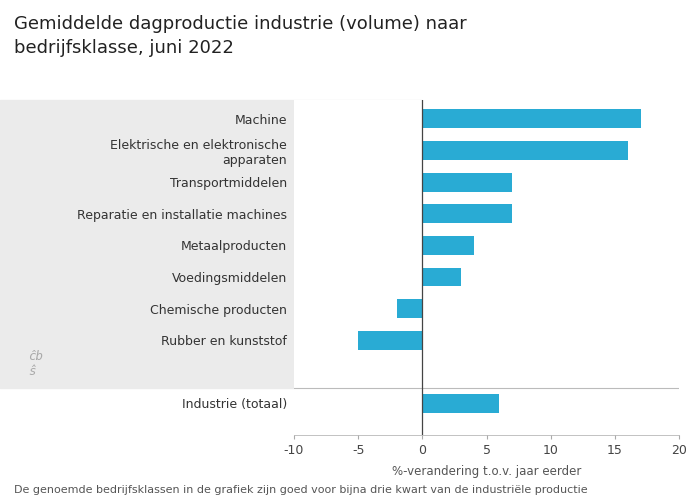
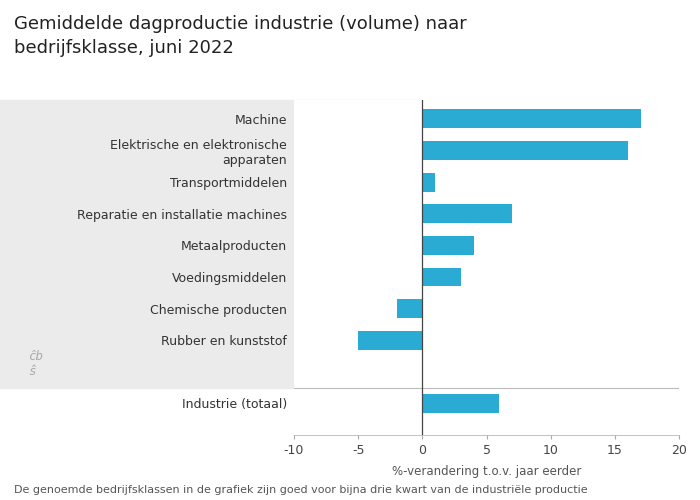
Transportmiddelen: 7 -> 1
